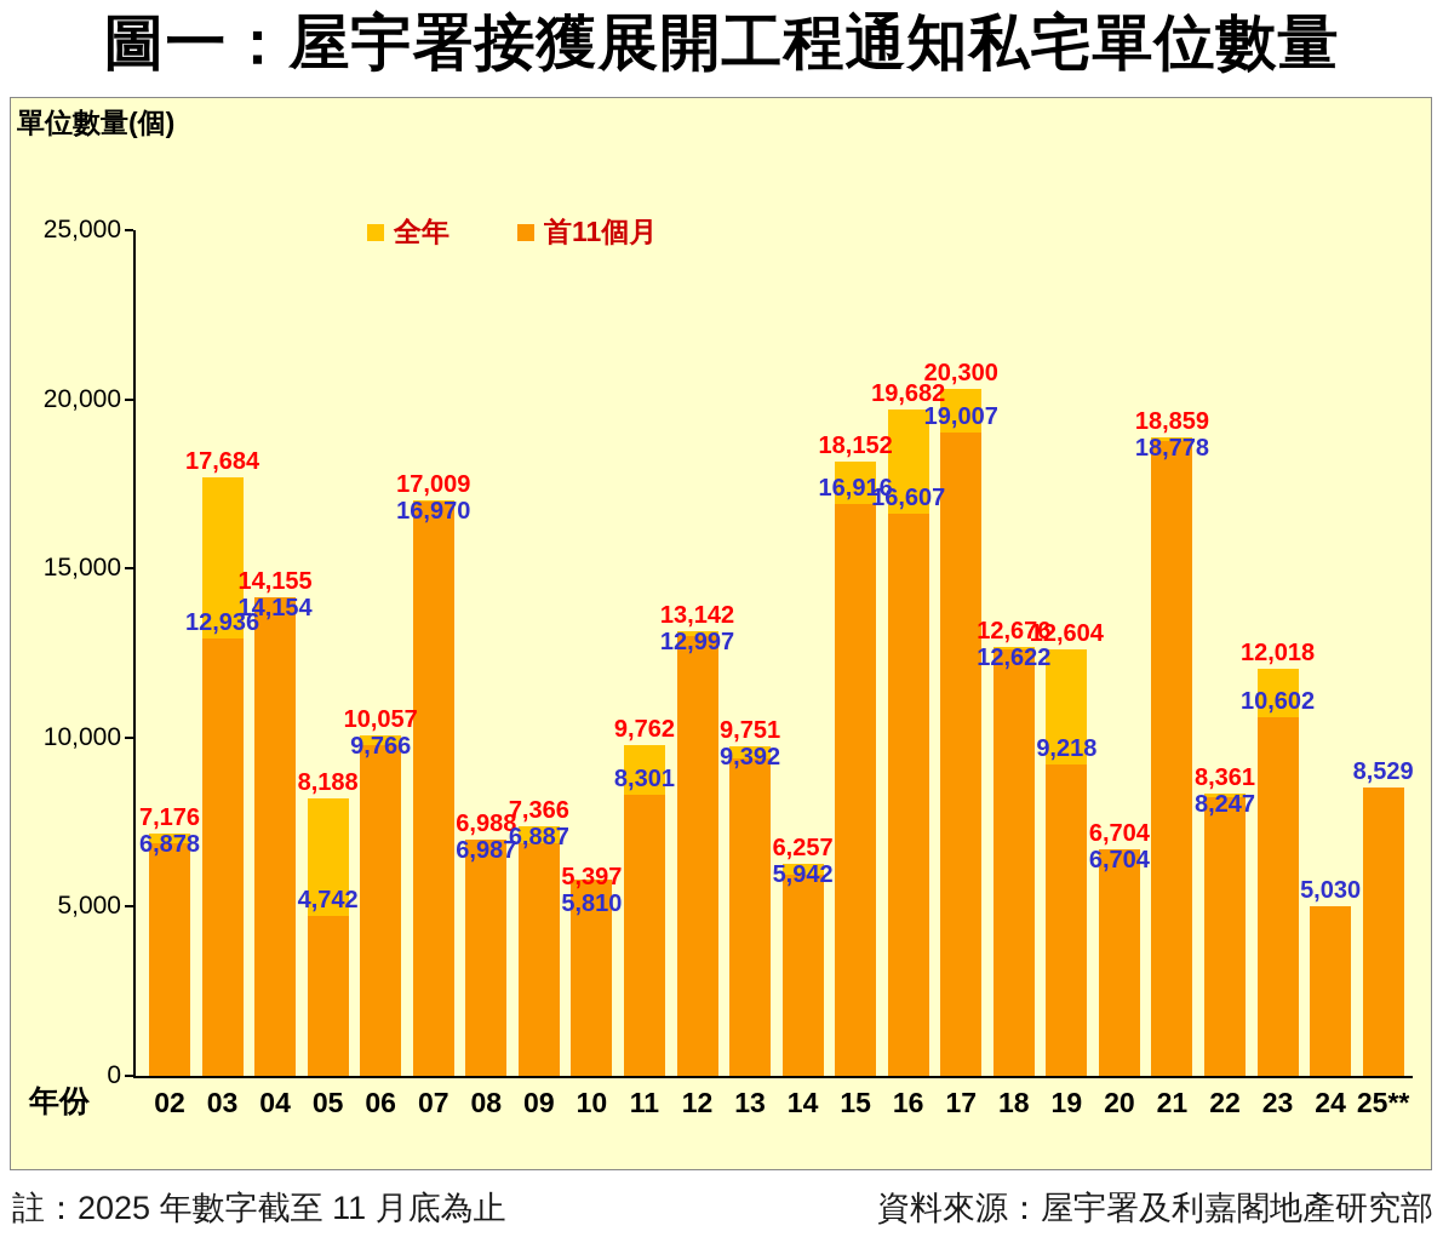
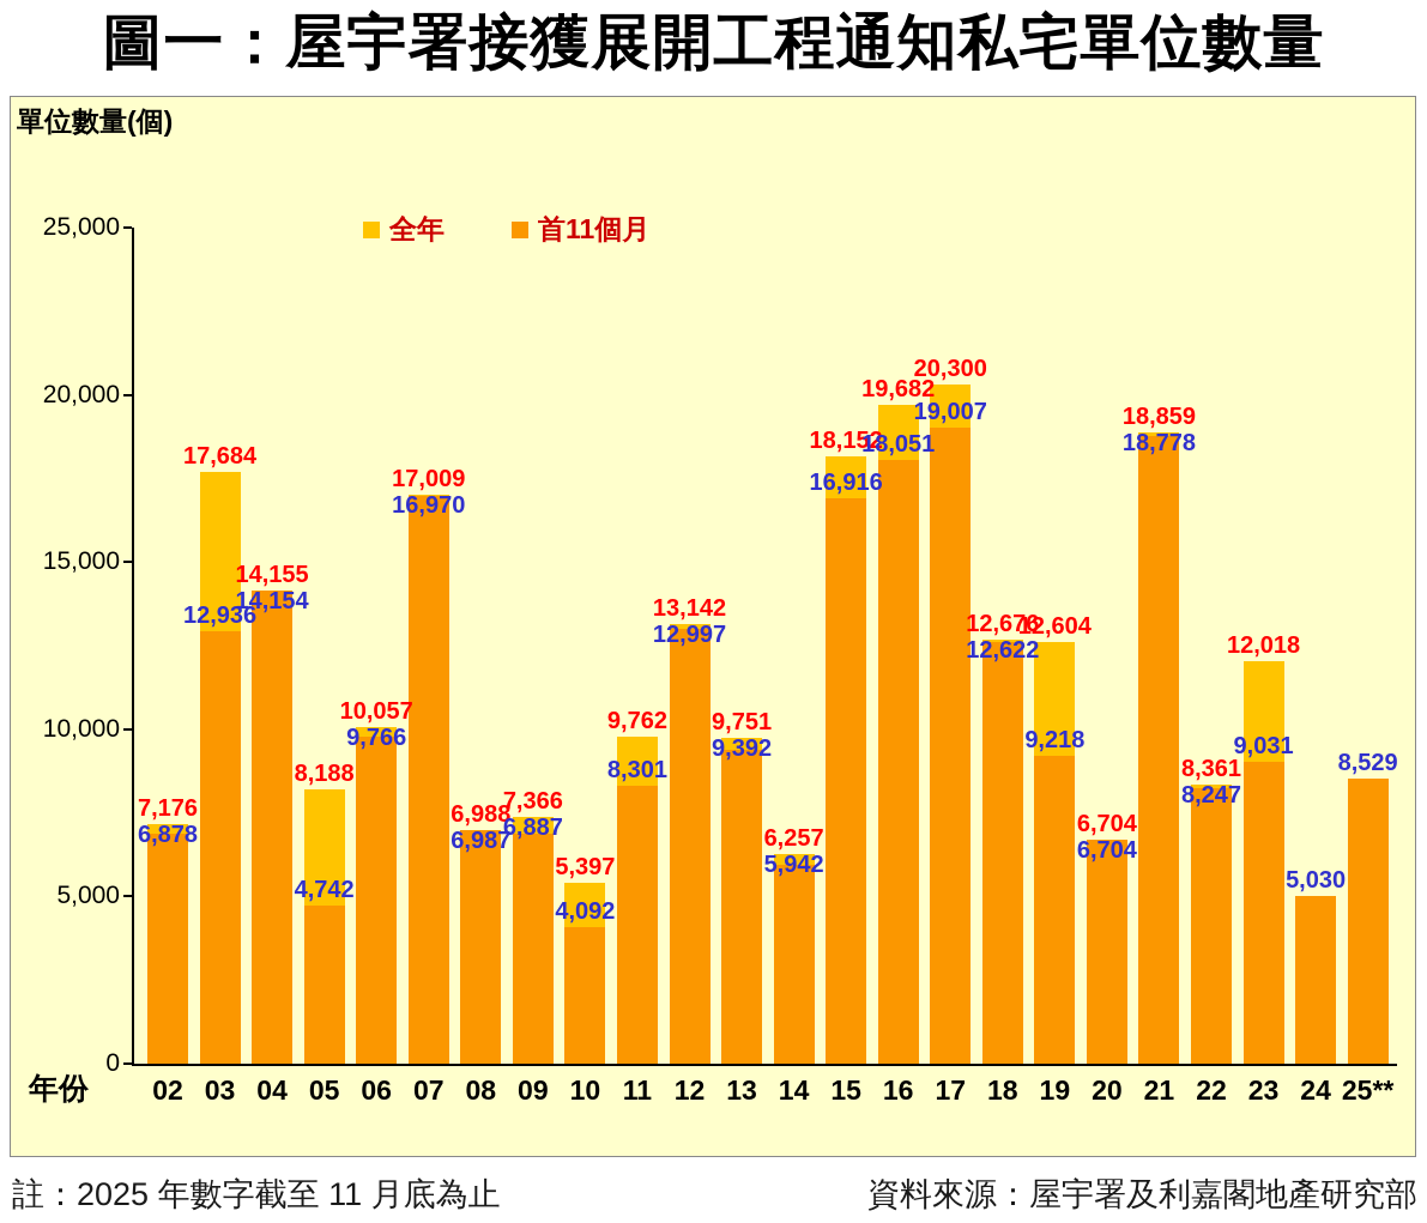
首11個月/10: 5,810 -> 4,092
首11個月/16: 16,607 -> 18,051
首11個月/23: 10,602 -> 9,031
